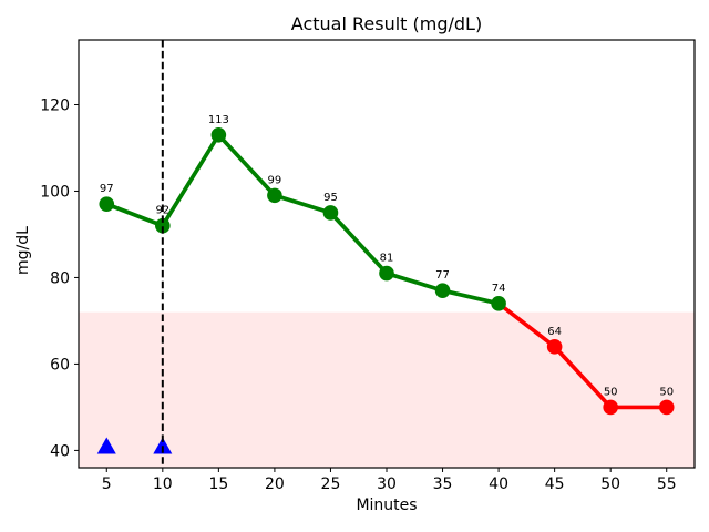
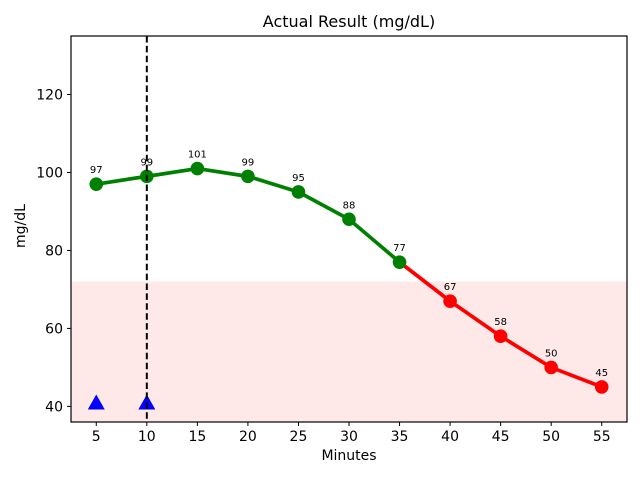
10: 92 -> 99
15: 113 -> 101
30: 81 -> 88
40: 74 -> 67
45: 64 -> 58
55: 50 -> 45
